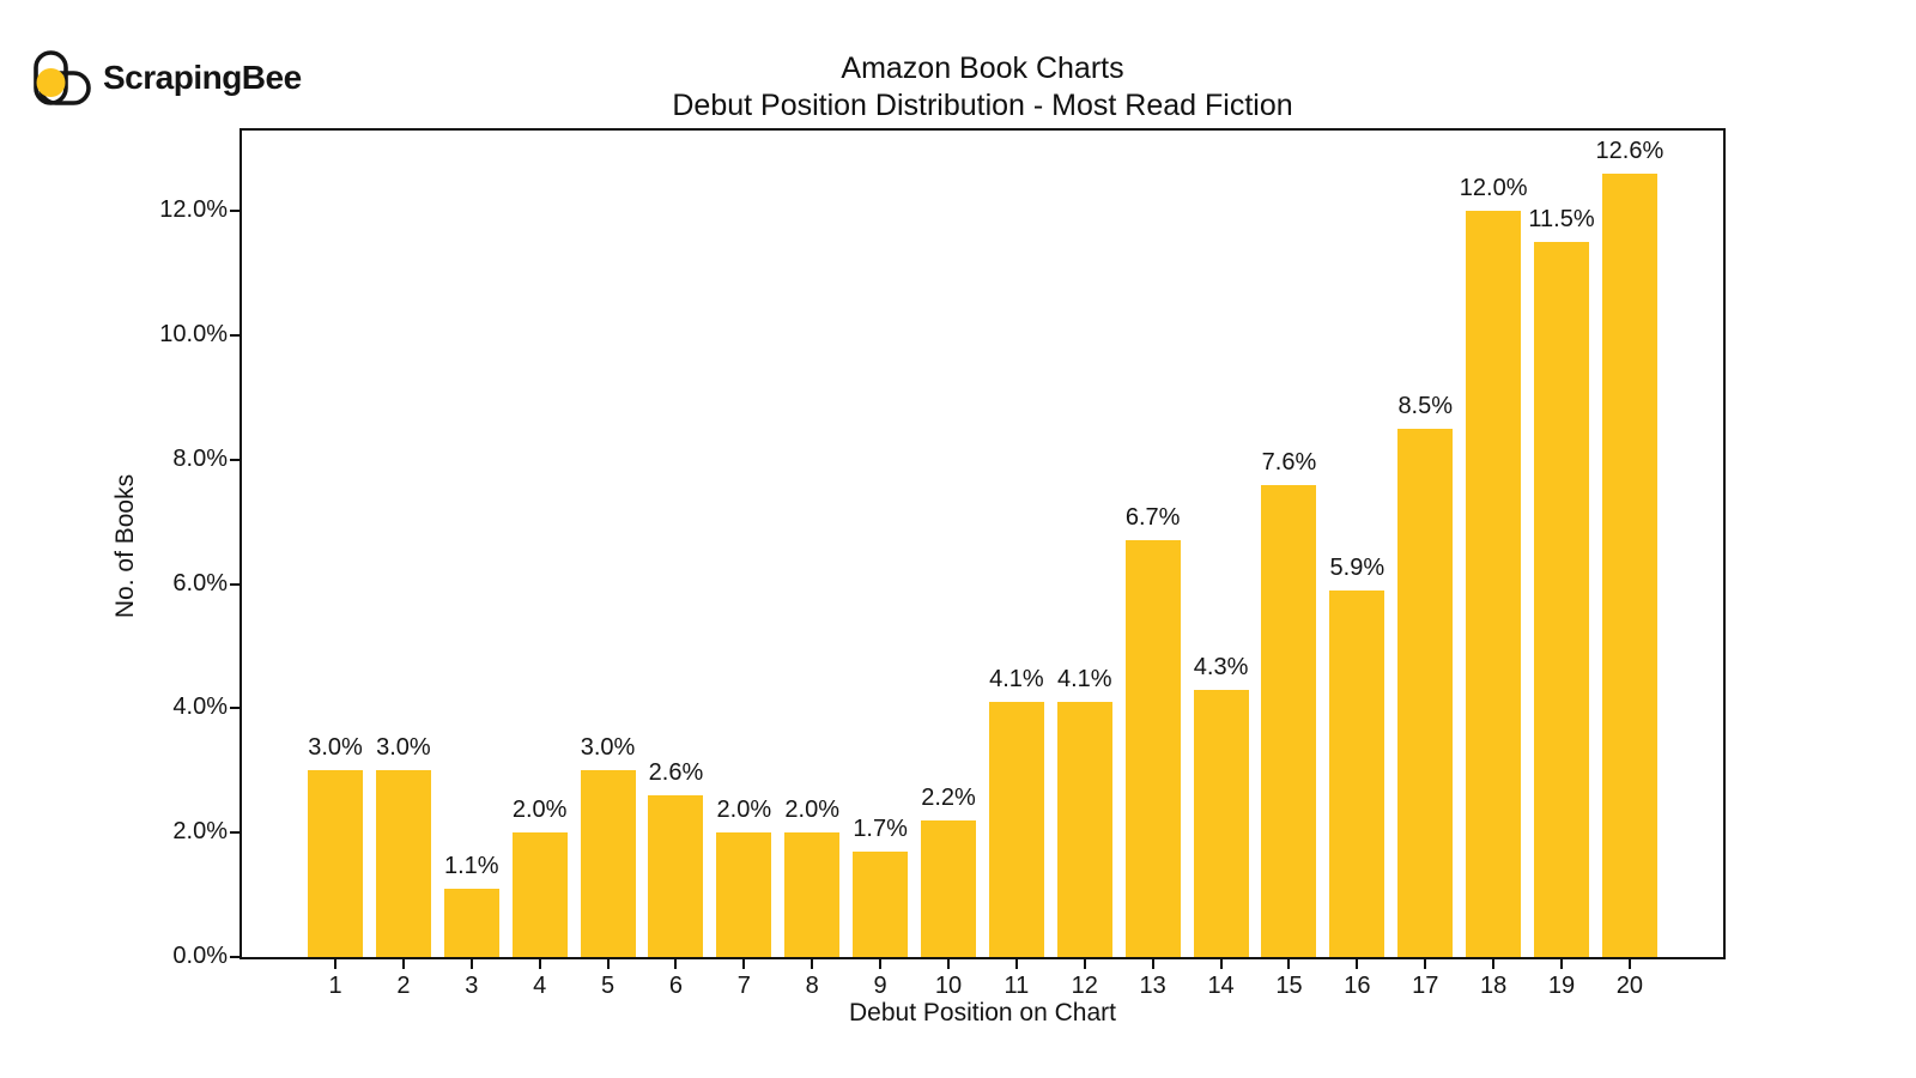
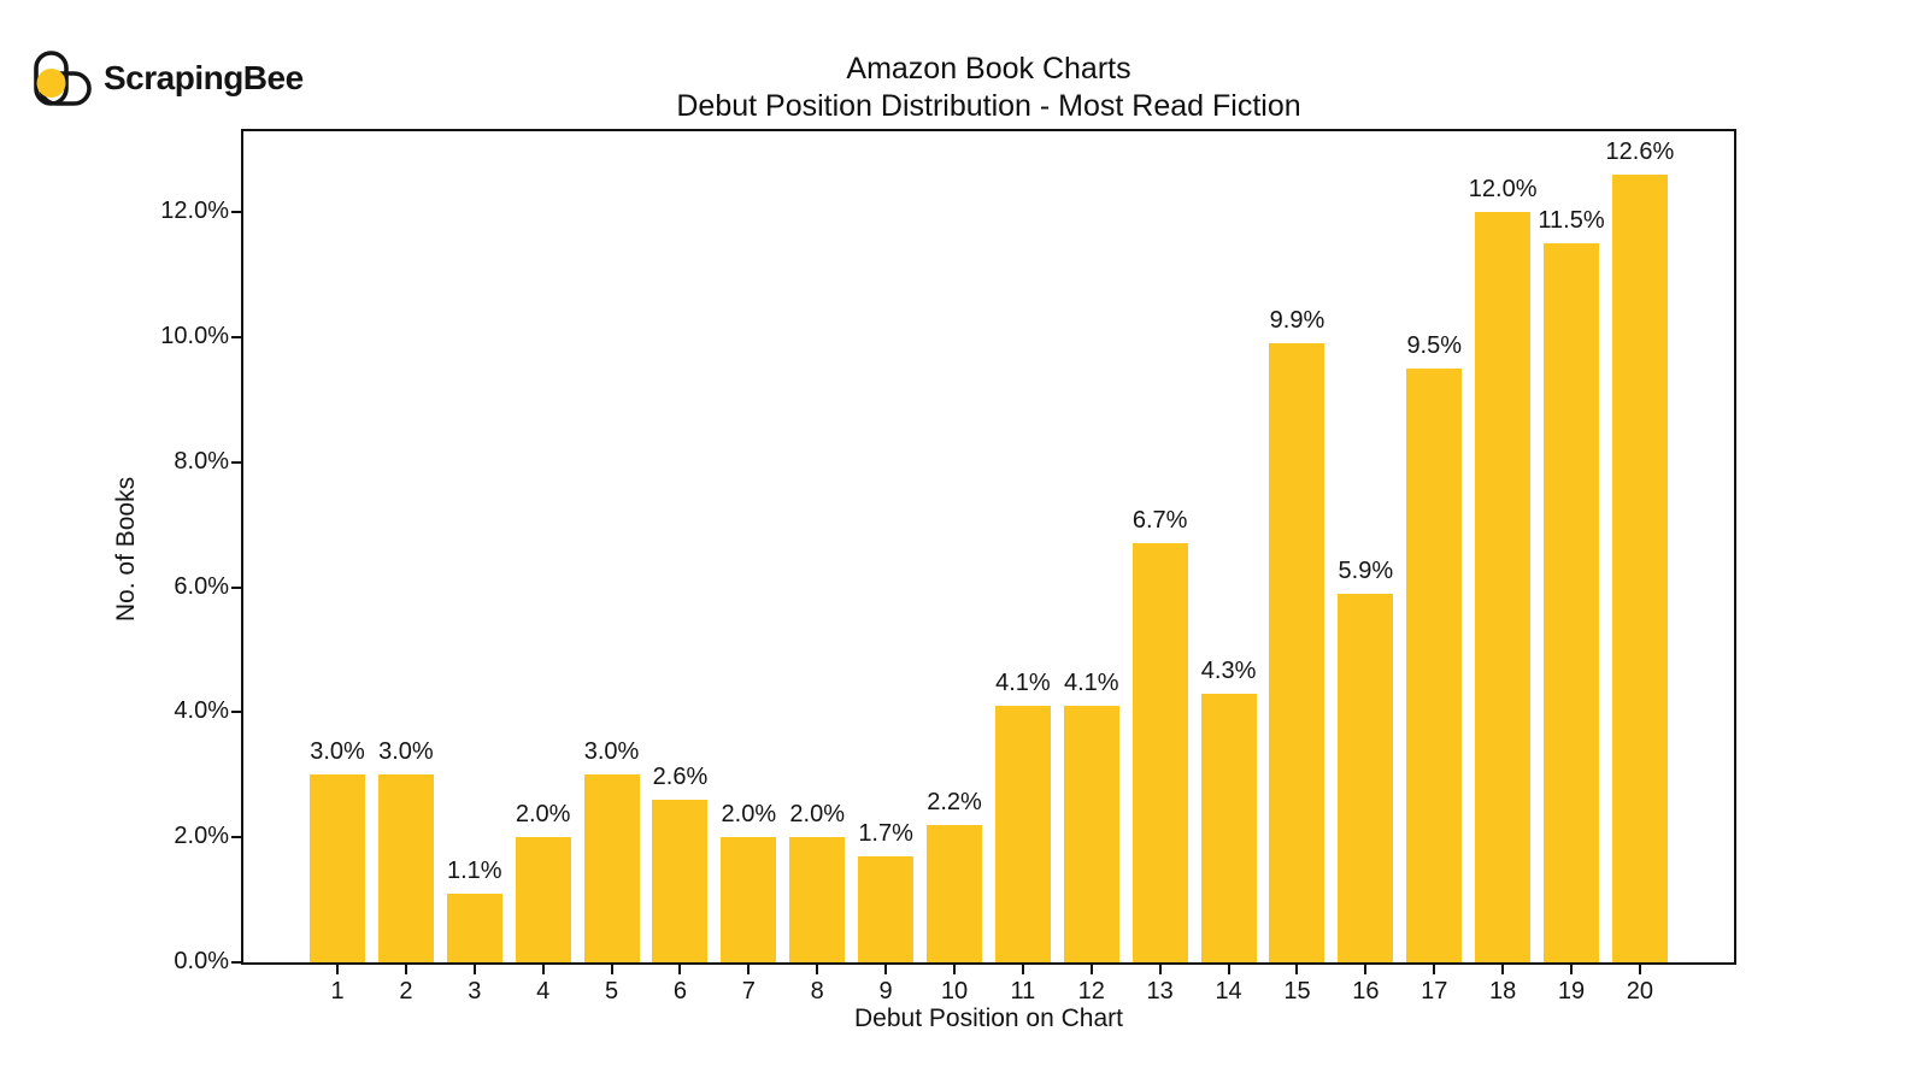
15: 7.6% -> 9.9%
17: 8.5% -> 9.5%
